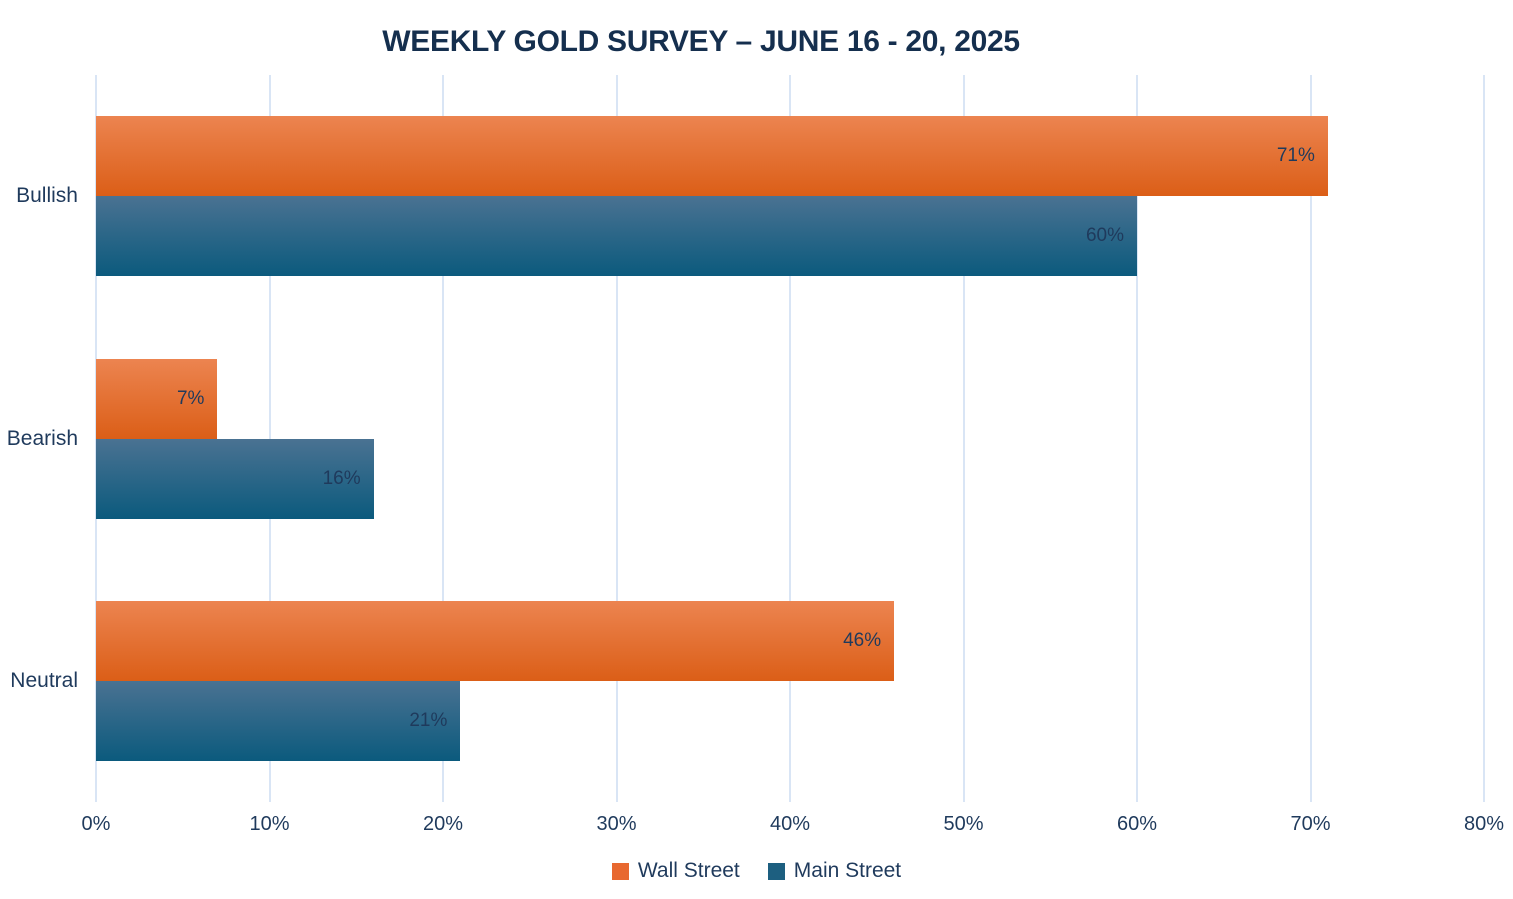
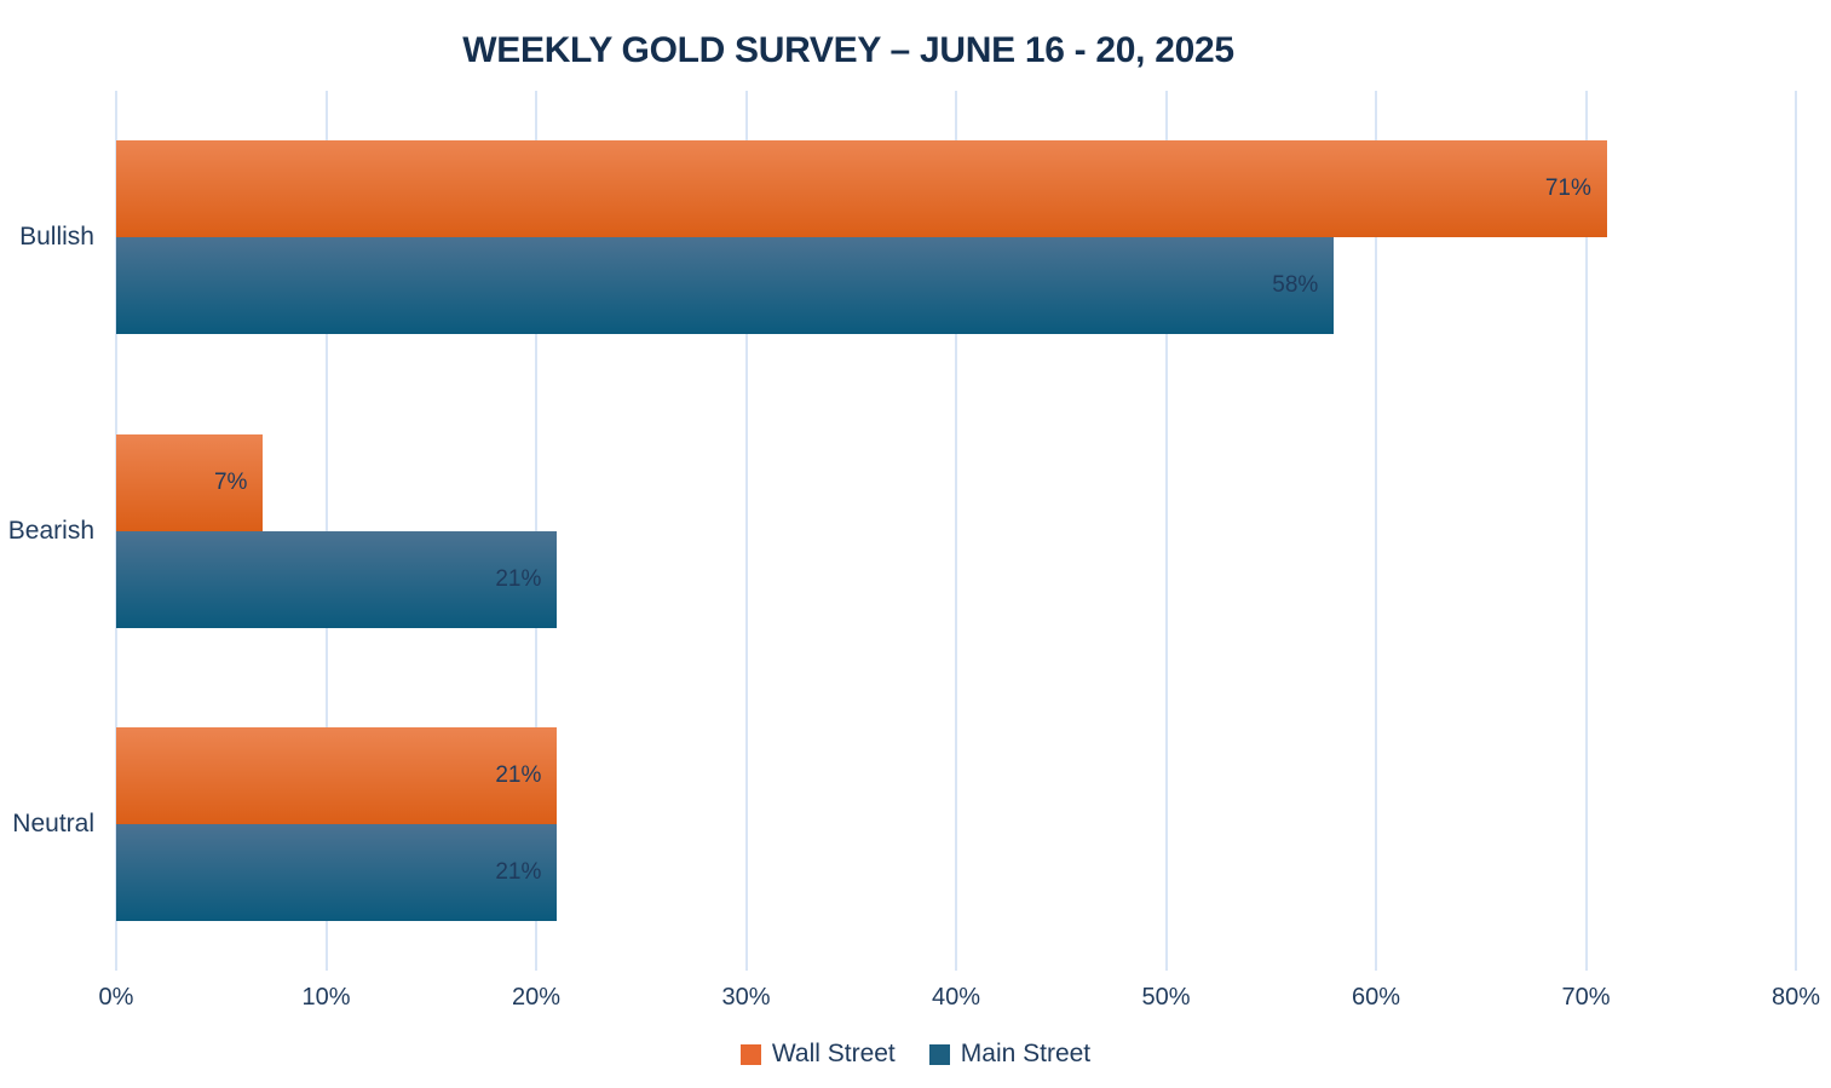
Main Street/Bullish: 60% -> 58%
Main Street/Bearish: 16% -> 21%
Wall Street/Neutral: 46% -> 21%
